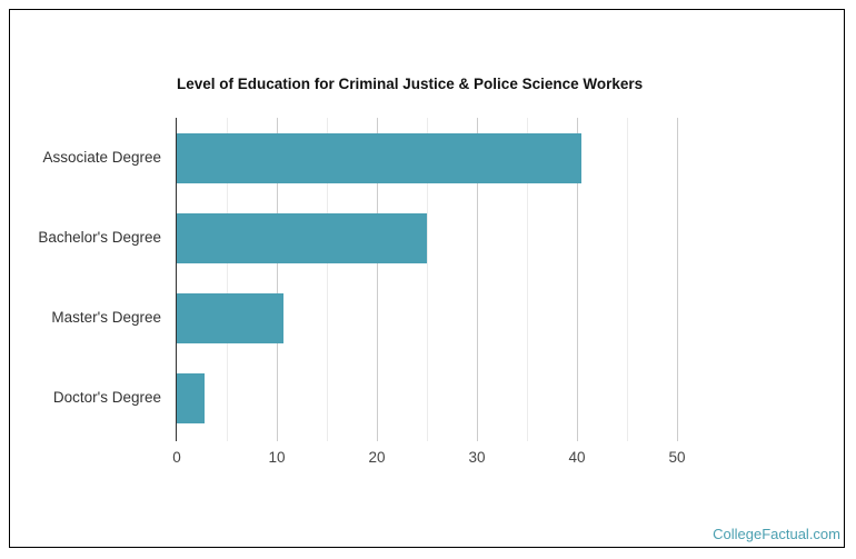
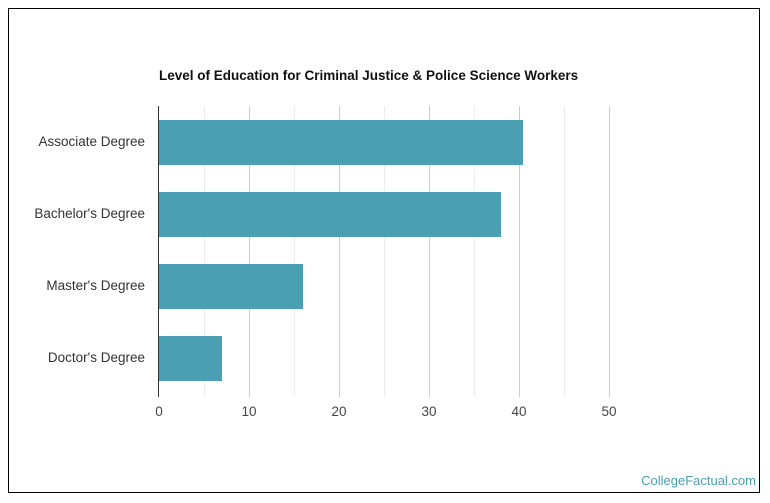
Bachelor's Degree: 25 -> 38
Master's Degree: 11 -> 16
Doctor's Degree: 3 -> 7
